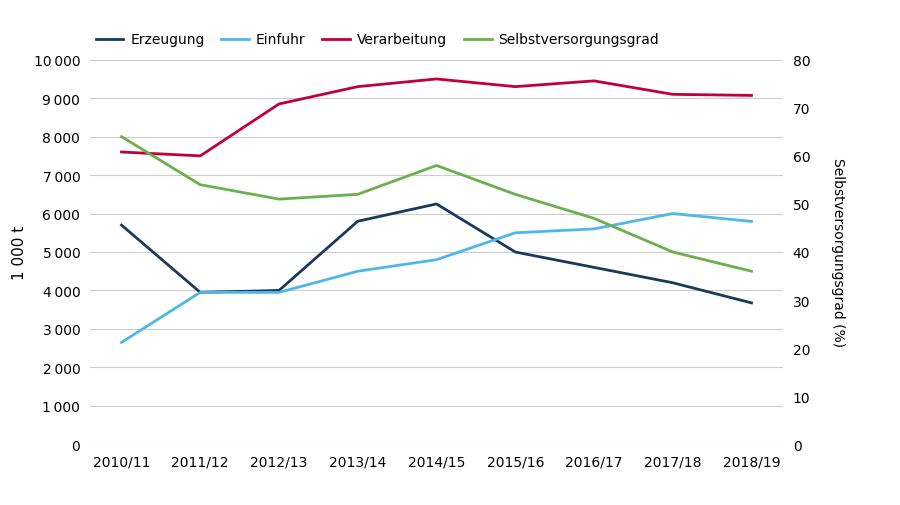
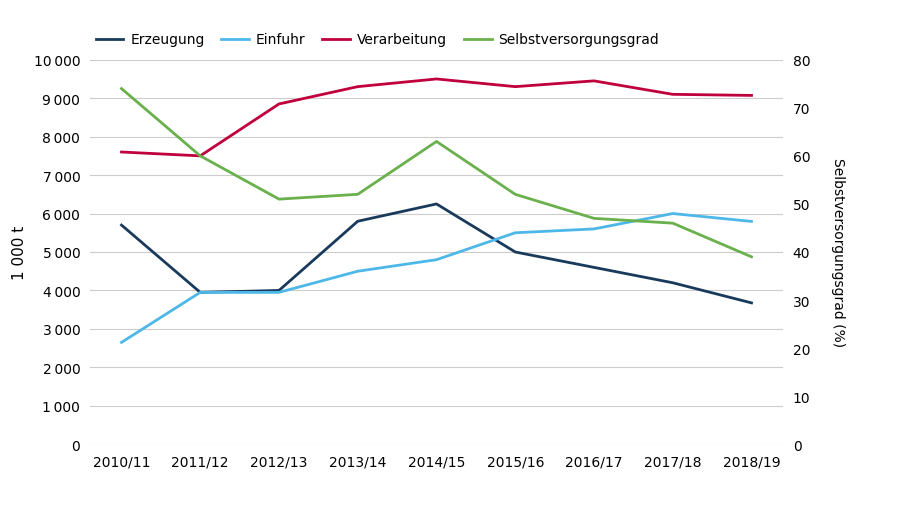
Selbstversorgungsgrad/2010/11: 64 -> 74
Selbstversorgungsgrad/2011/12: 54 -> 60
Selbstversorgungsgrad/2014/15: 58 -> 63
Selbstversorgungsgrad/2017/18: 40 -> 46
Selbstversorgungsgrad/2018/19: 36 -> 39
